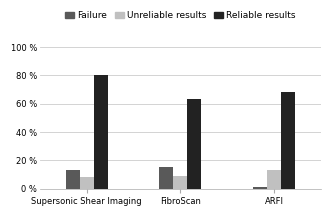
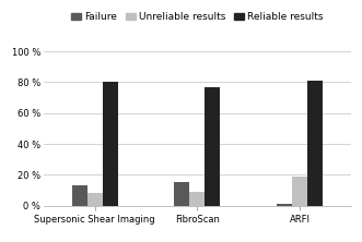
Reliable results/FibroScan: 63 % -> 77 %
Unreliable results/ARFI: 13 % -> 19 %
Reliable results/ARFI: 68 % -> 81 %
